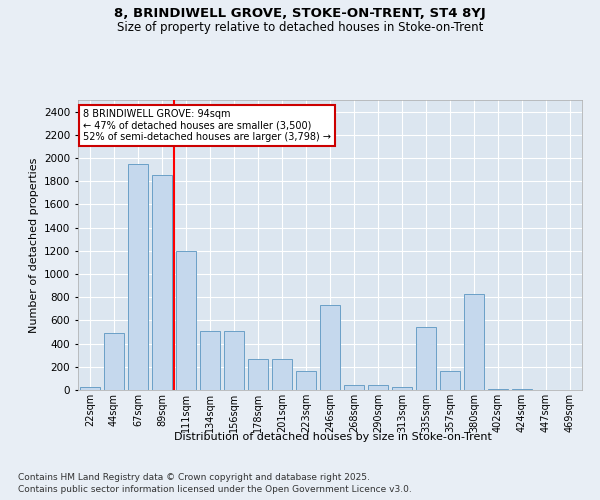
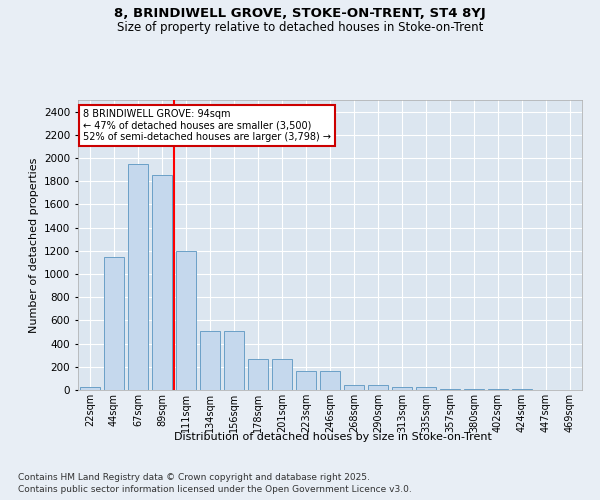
44sqm: 490 -> 1150
246sqm: 730 -> 160
335sqm: 540 -> 30
357sqm: 160 -> 10
380sqm: 830 -> 0
